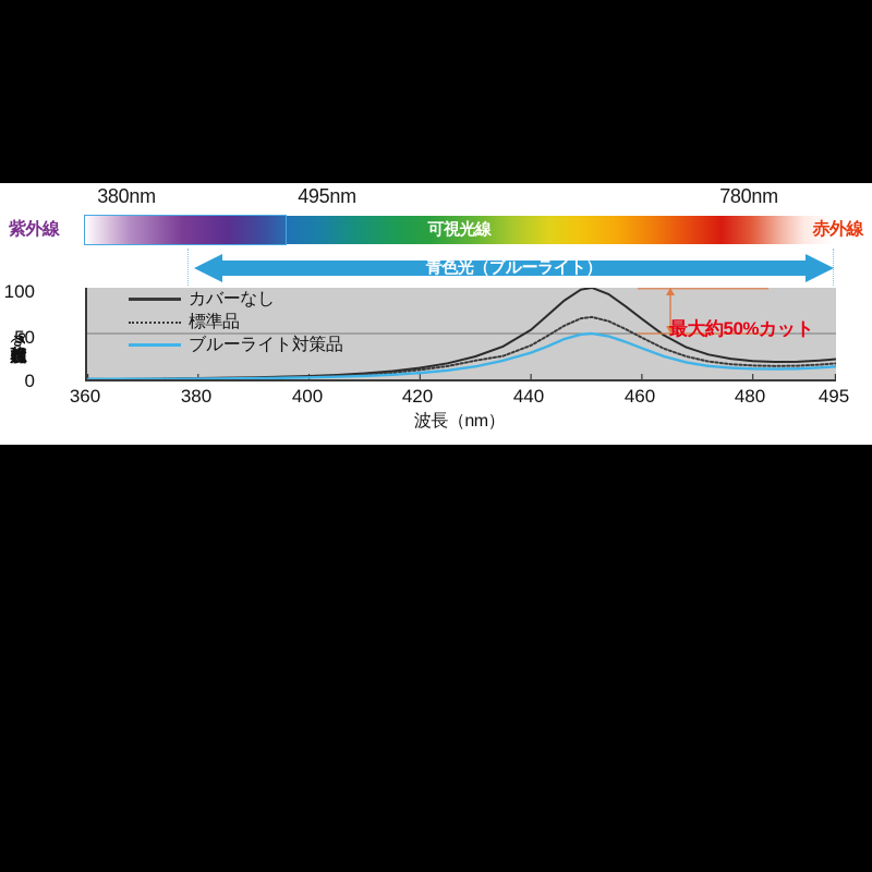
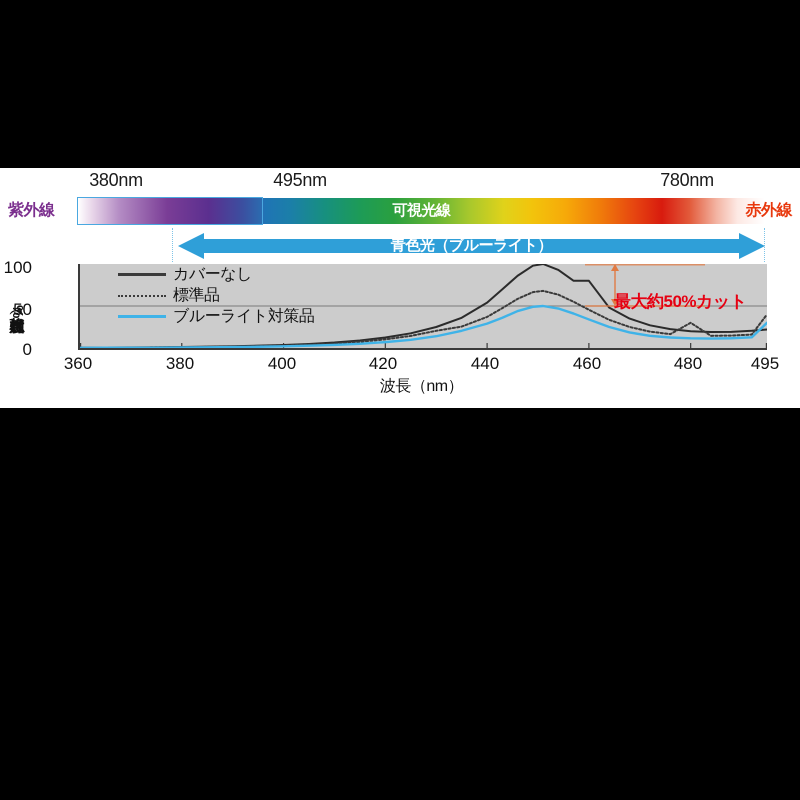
カバーなし/460: 70 -> 80
標準品/480: 20 -> 30
標準品/495: 20 -> 40
ブルーライト対策品/495: 10 -> 30
